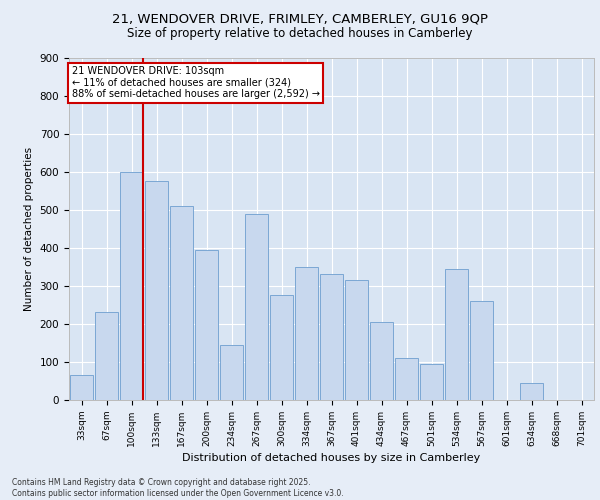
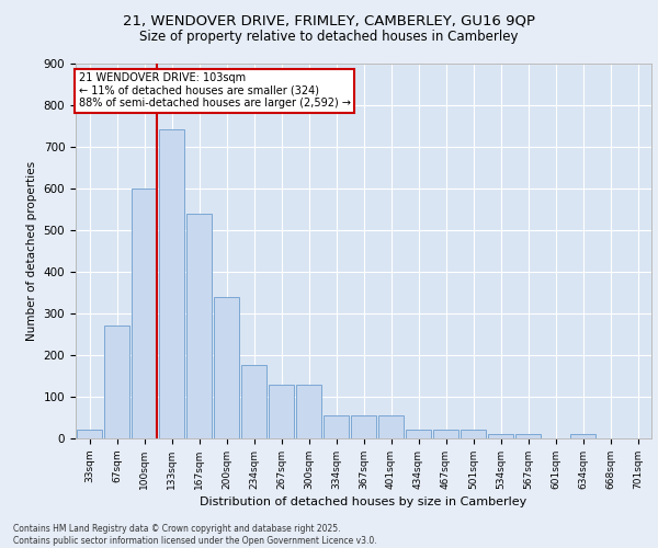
33sqm: 65 -> 20
67sqm: 230 -> 270
133sqm: 575 -> 740
167sqm: 510 -> 540
200sqm: 395 -> 340
234sqm: 145 -> 175
267sqm: 490 -> 130
300sqm: 275 -> 130
334sqm: 350 -> 55
367sqm: 330 -> 55
401sqm: 315 -> 55
434sqm: 205 -> 20
467sqm: 110 -> 20
501sqm: 95 -> 20
534sqm: 345 -> 10
567sqm: 260 -> 10
634sqm: 45 -> 10
